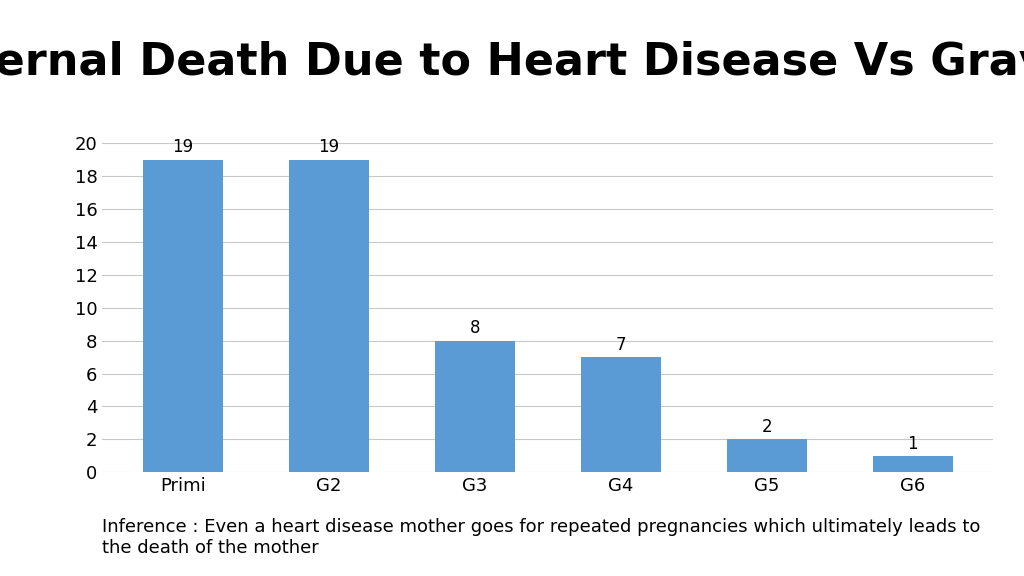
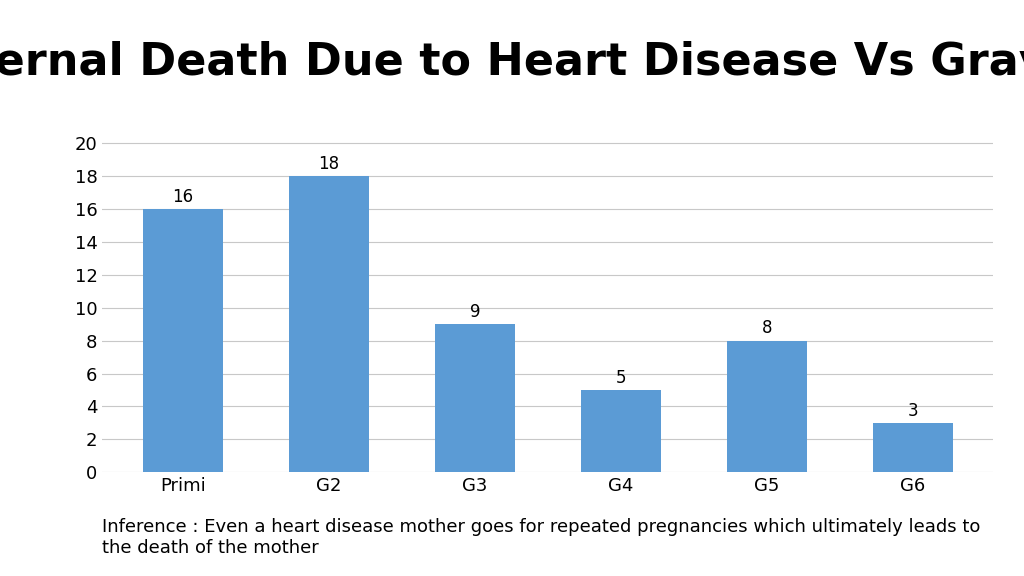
Primi: 19 -> 16
G2: 19 -> 18
G3: 8 -> 9
G4: 7 -> 5
G5: 2 -> 8
G6: 1 -> 3
